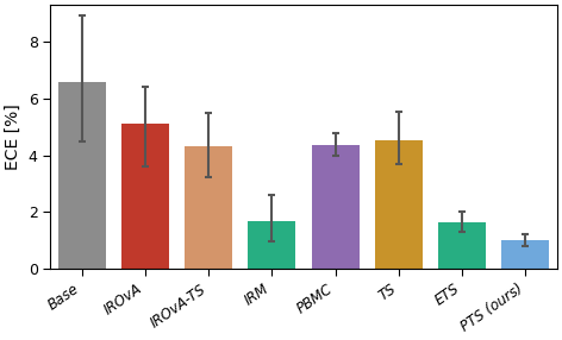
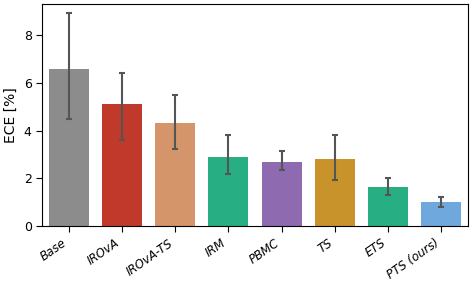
IRM: 1.70 -> 2.90
PBMC: 4.35 -> 2.70
TS: 4.55 -> 2.80
